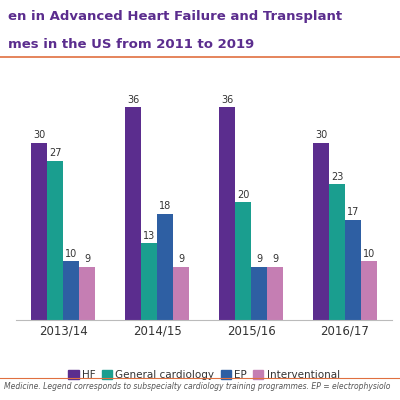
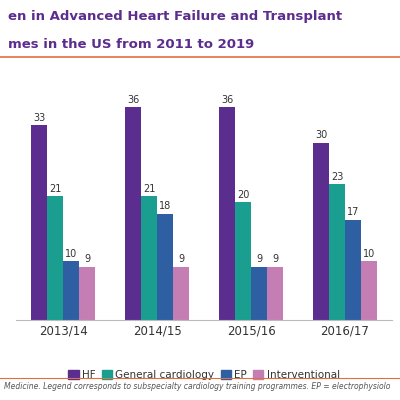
HF/2013/14: 30 -> 33
General cardiology/2013/14: 27 -> 21
General cardiology/2014/15: 13 -> 21
